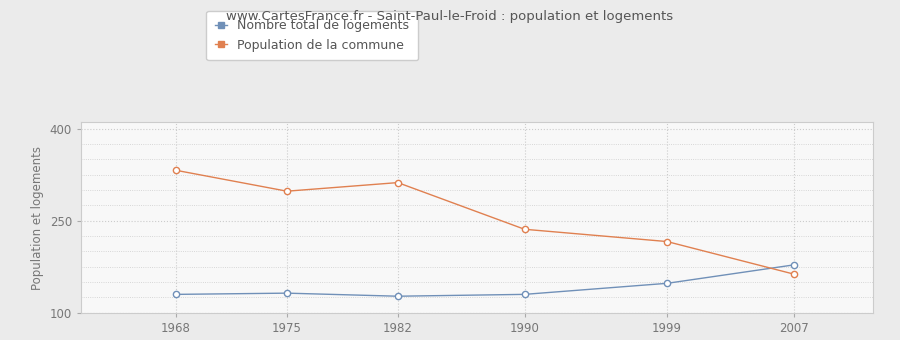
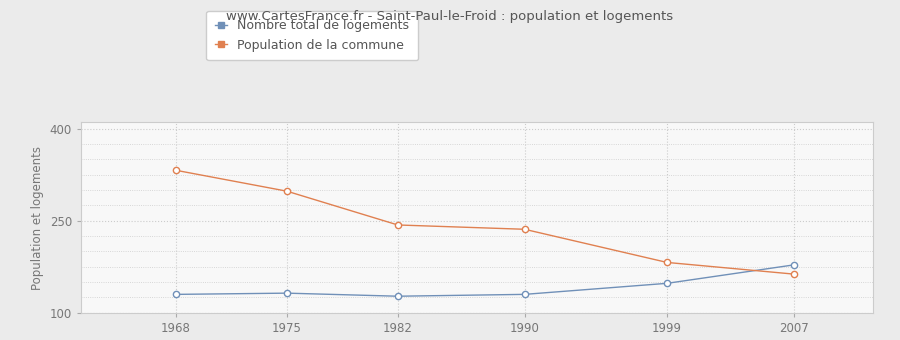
Population de la commune/1982: 312 -> 243
Population de la commune/1999: 216 -> 182
